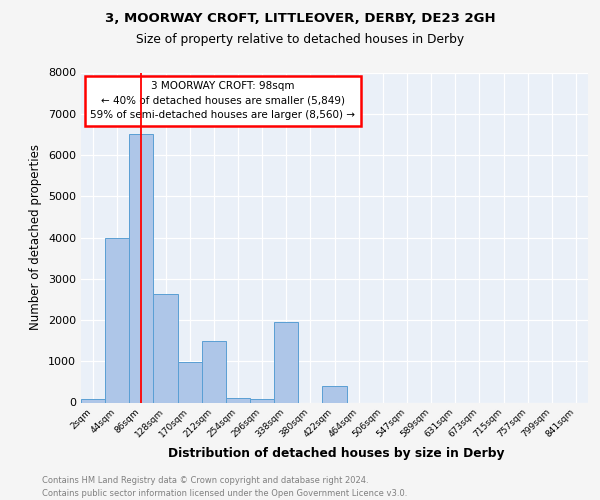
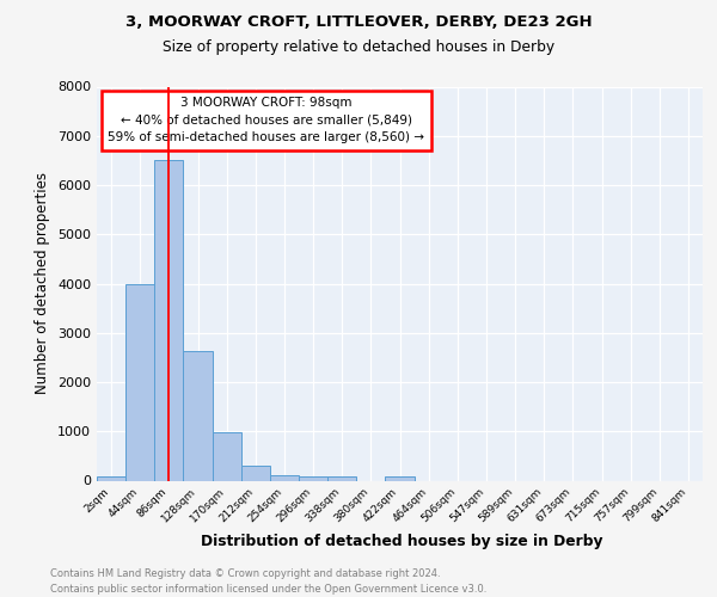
212sqm: 1500 -> 310
338sqm: 1950 -> 100
422sqm: 400 -> 80
